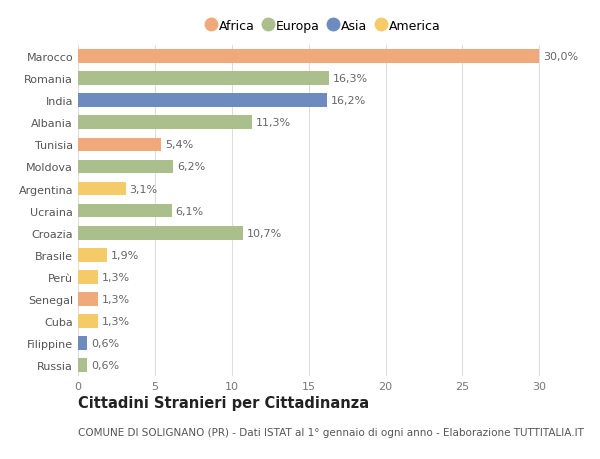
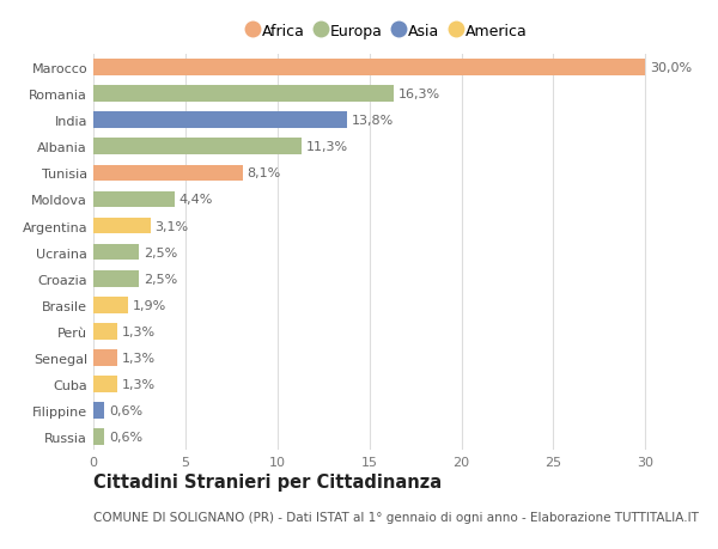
India: 16,2% -> 13,8%
Tunisia: 5,4% -> 8,1%
Moldova: 6,2% -> 4,4%
Ucraina: 6,1% -> 2,5%
Croazia: 10,7% -> 2,5%
